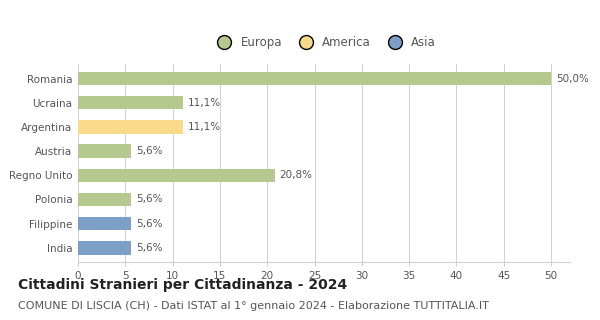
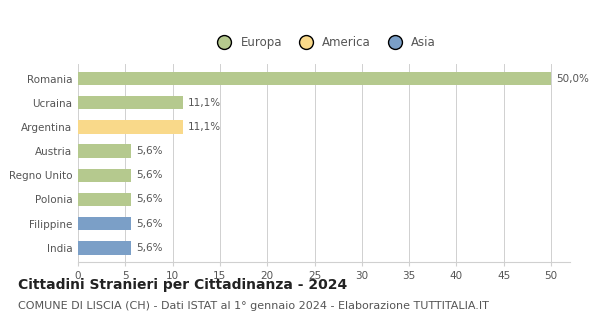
Regno Unito: 20,8% -> 5,6%
